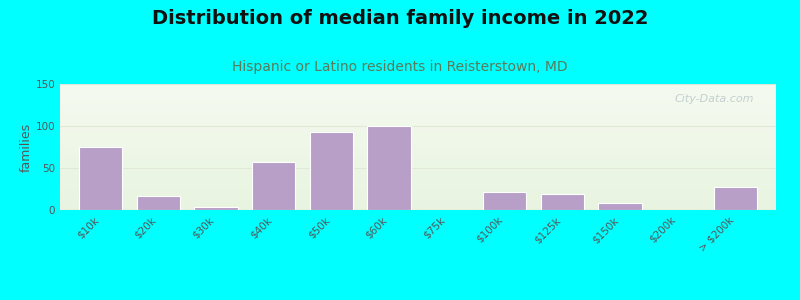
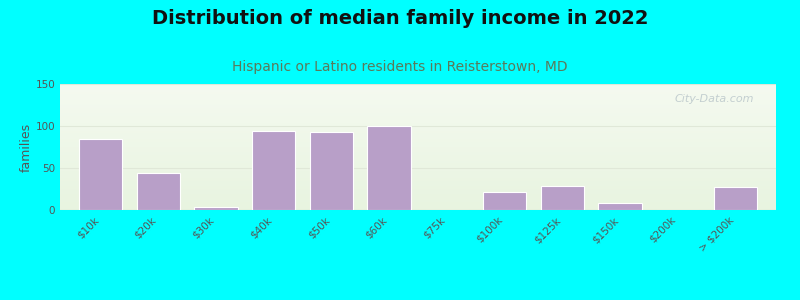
$10k: 75 -> 84
$20k: 17 -> 44
$40k: 57 -> 94
$125k: 19 -> 28
